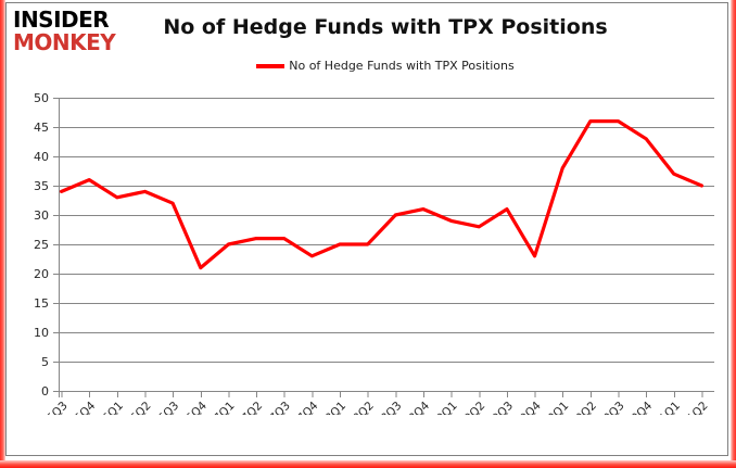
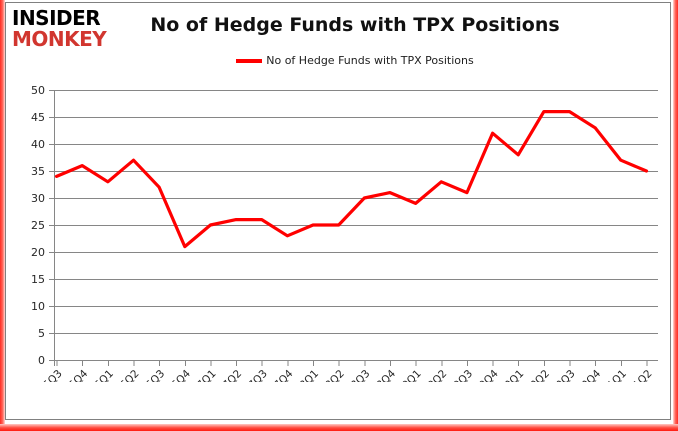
16Q2: 34 -> 37
19Q2: 28 -> 33
19Q4: 23 -> 42
